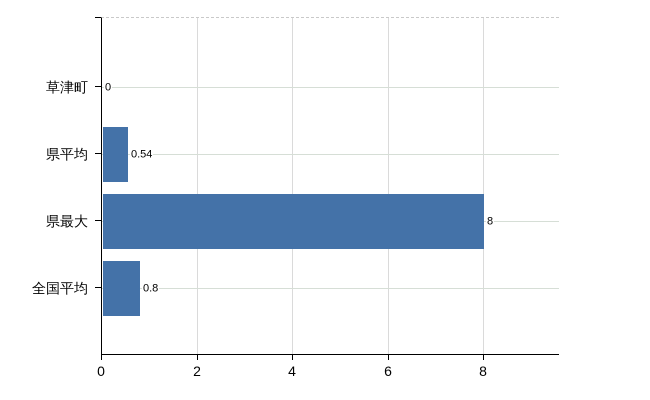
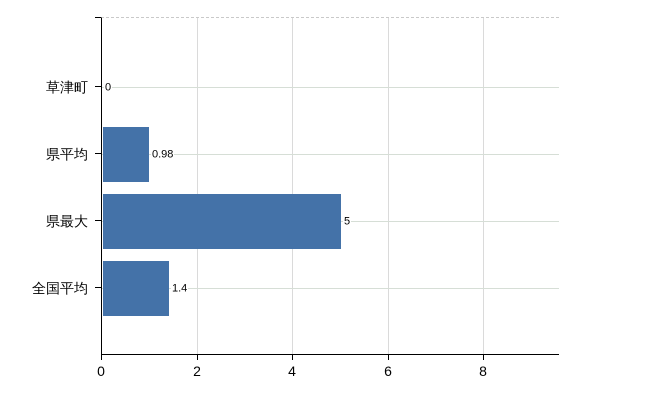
県平均: 0.54 -> 0.98
県最大: 8 -> 5
全国平均: 0.8 -> 1.4
